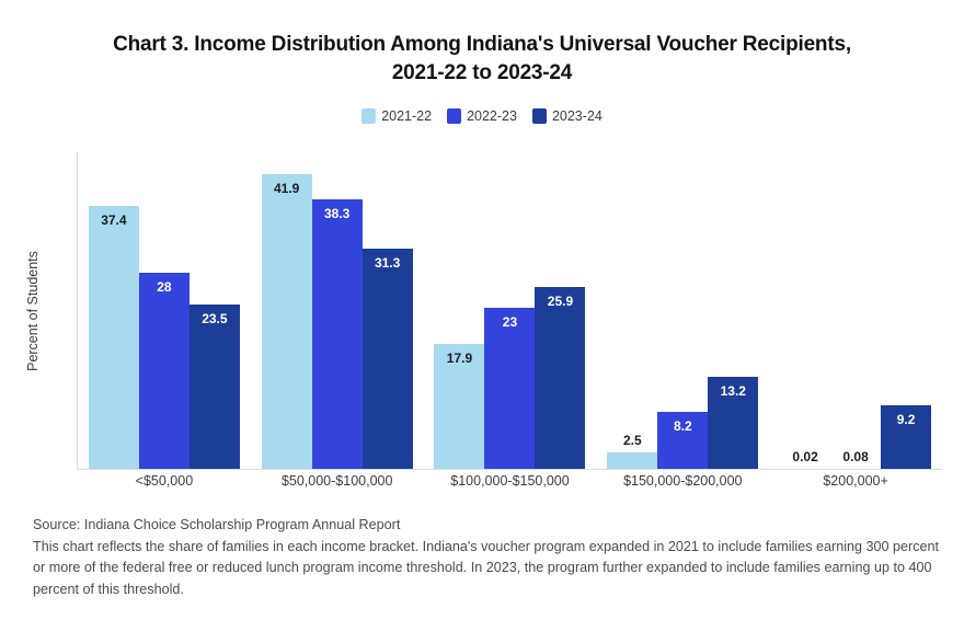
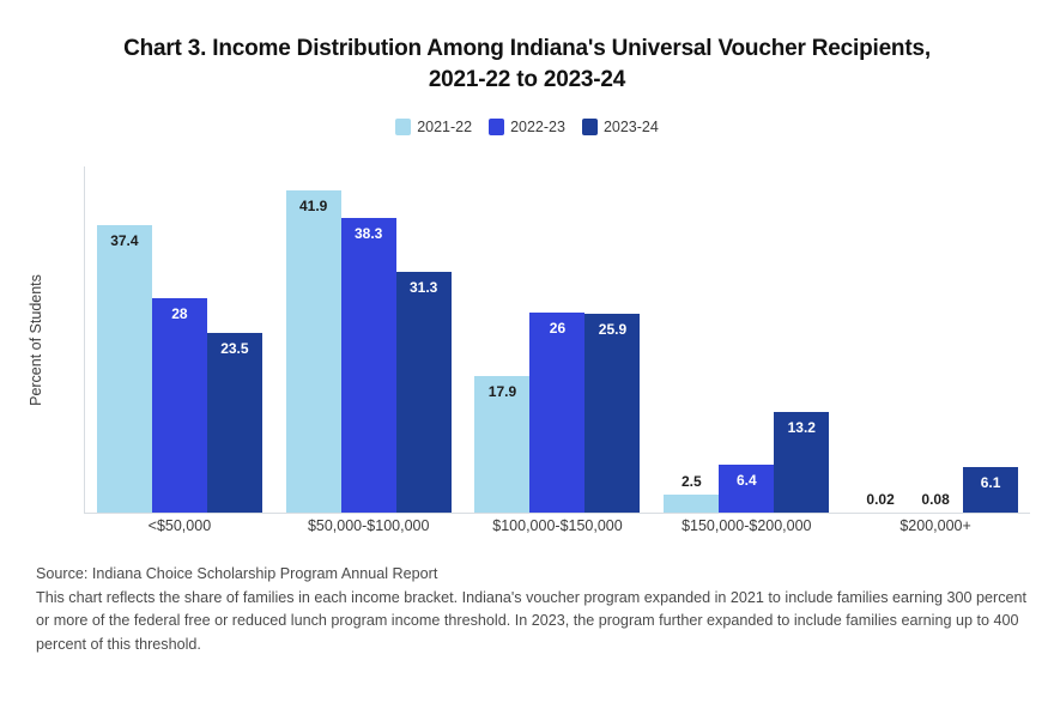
2022-23/$100,000-$150,000: 23 -> 26
2022-23/$150,000-$200,000: 8.2 -> 6.4
2023-24/$200,000+: 9.2 -> 6.1
